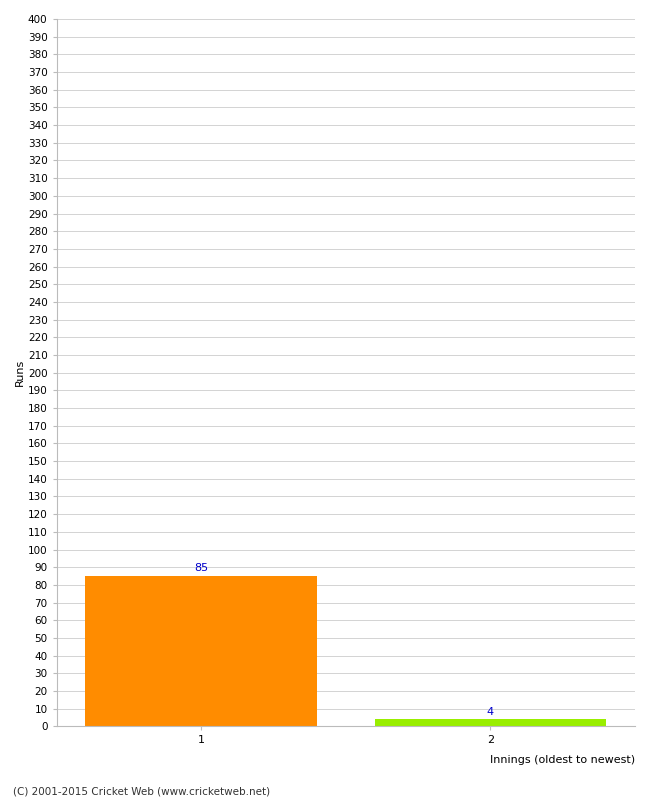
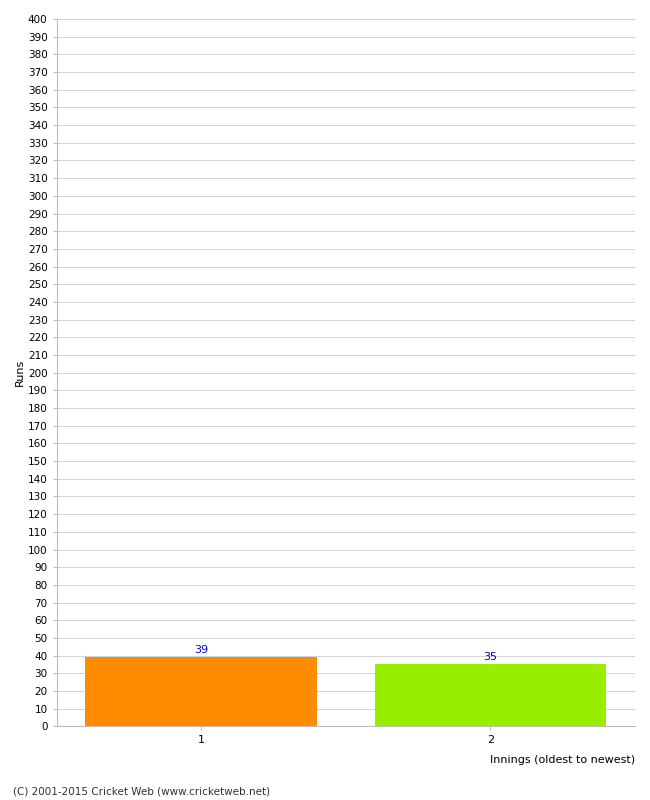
1: 85 -> 39
2: 4 -> 35
